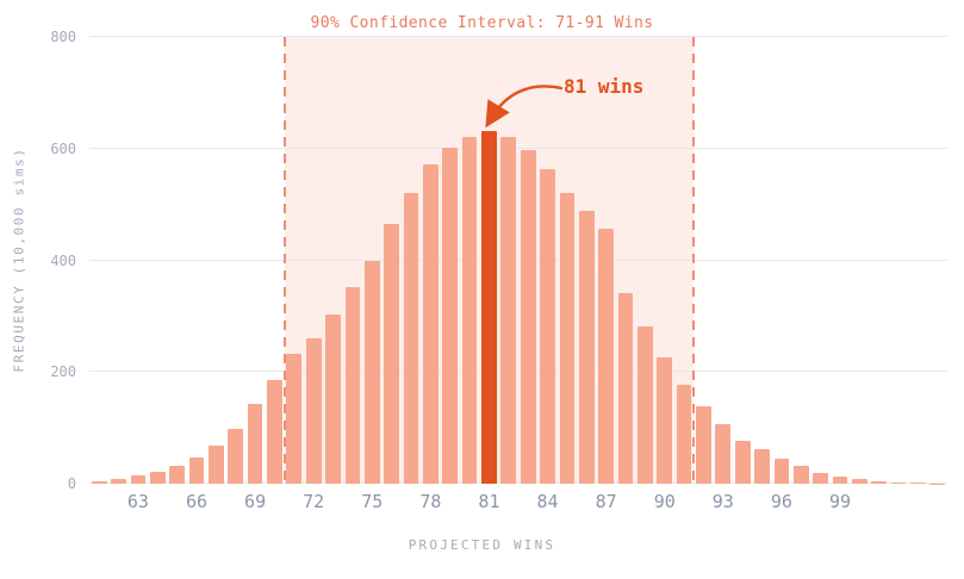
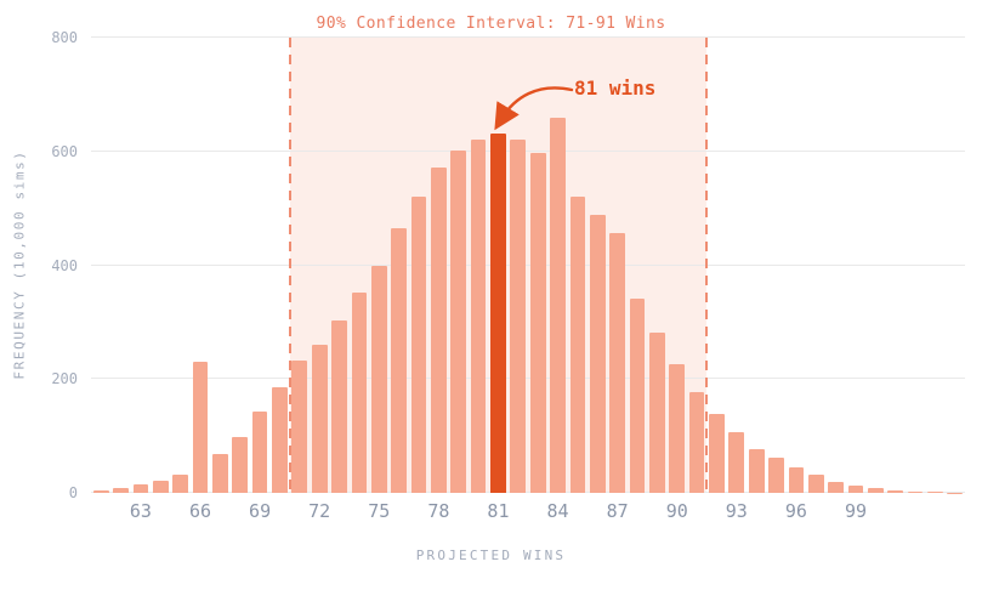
66: 50 -> 230
84: 560 -> 660
